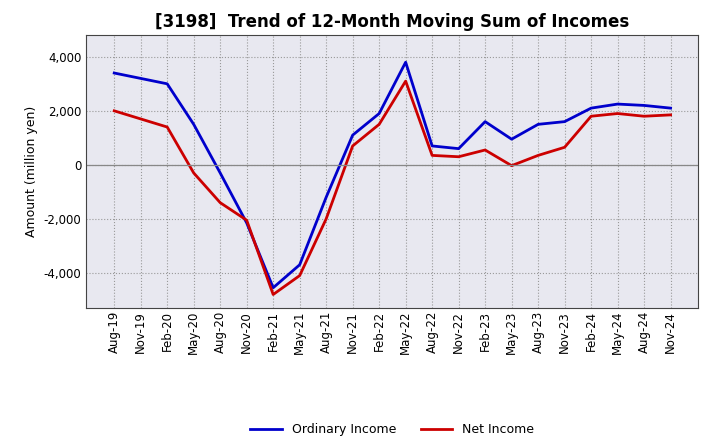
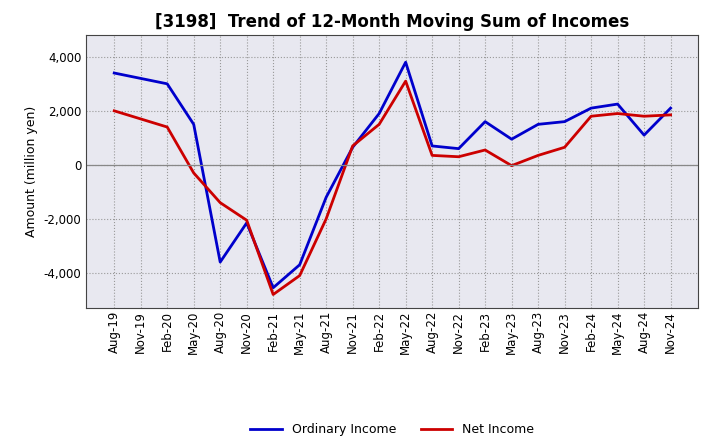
Ordinary Income/Aug-20: -300 -> -3,600
Ordinary Income/Nov-21: 1,100 -> 650
Ordinary Income/Aug-24: 2,200 -> 1,100
